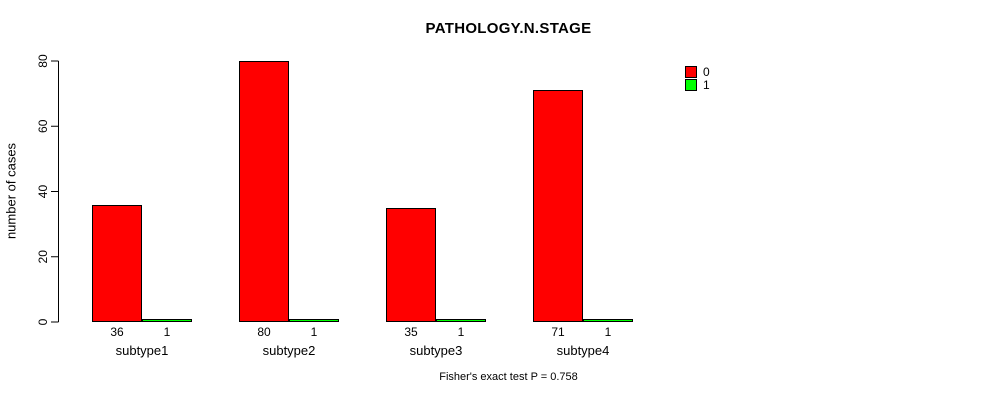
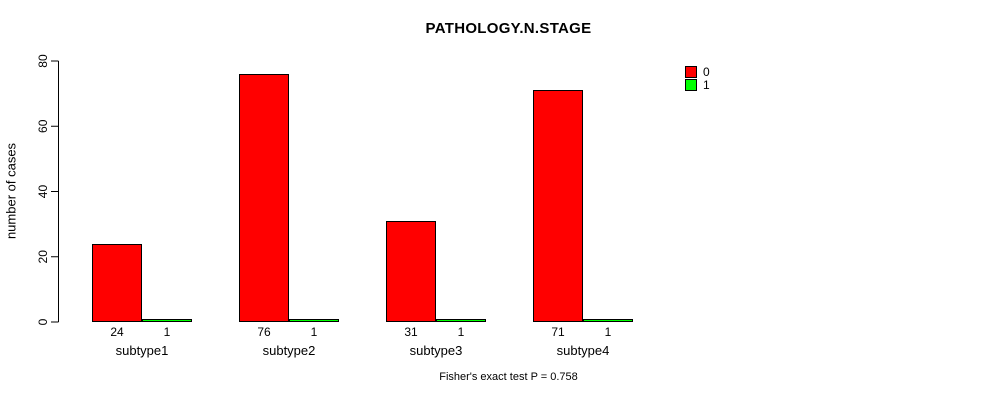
0/subtype1: 36 -> 24
0/subtype2: 80 -> 76
0/subtype3: 35 -> 31
